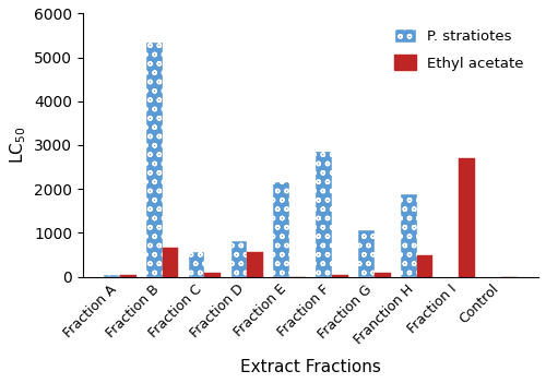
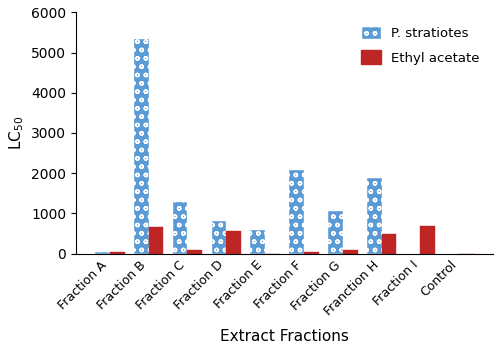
P. stratiotes/Fraction C: 550 -> 1280
P. stratiotes/Fraction E: 2150 -> 580
P. stratiotes/Fraction F: 2850 -> 2080
Ethyl acetate/Fraction I: 2700 -> 680
